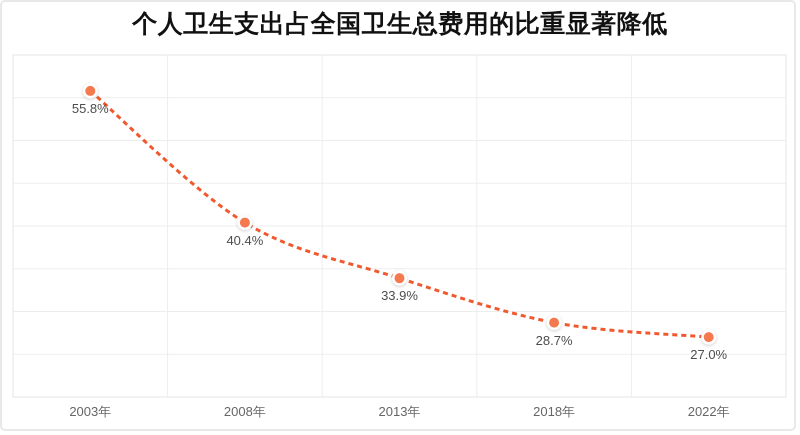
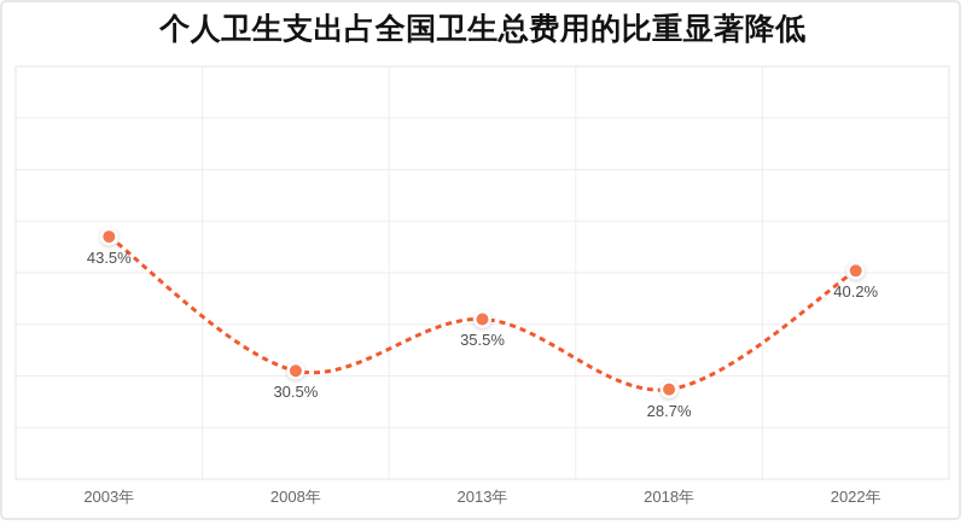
2003年: 55.8% -> 43.5%
2008年: 40.4% -> 30.5%
2013年: 33.9% -> 35.5%
2022年: 27.0% -> 40.2%
